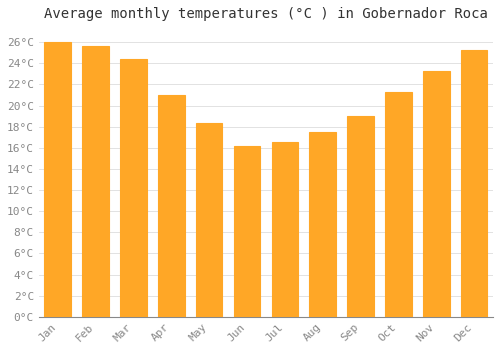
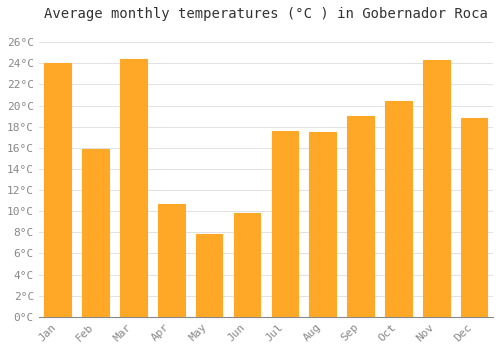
Jan: 26.0°C -> 24.0°C
Feb: 25.6°C -> 15.9°C
Apr: 21.0°C -> 10.7°C
May: 18.3°C -> 7.8°C
Jun: 16.2°C -> 9.8°C
Jul: 16.5°C -> 17.6°C
Oct: 21.3°C -> 20.4°C
Nov: 23.3°C -> 24.3°C
Dec: 25.3°C -> 18.8°C
